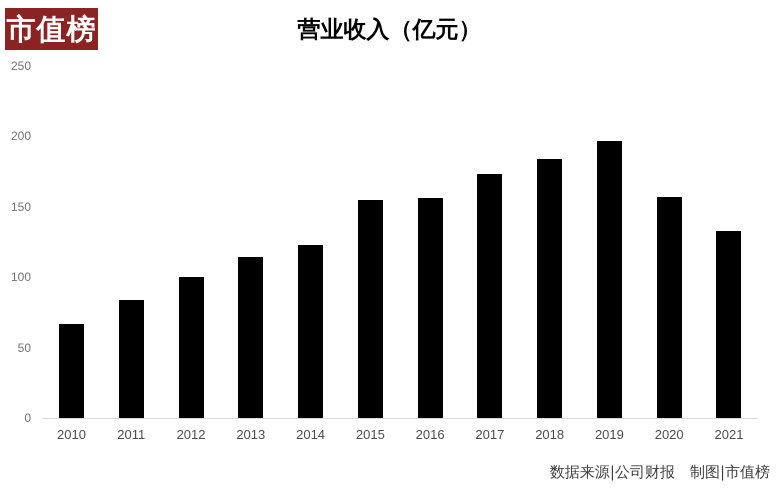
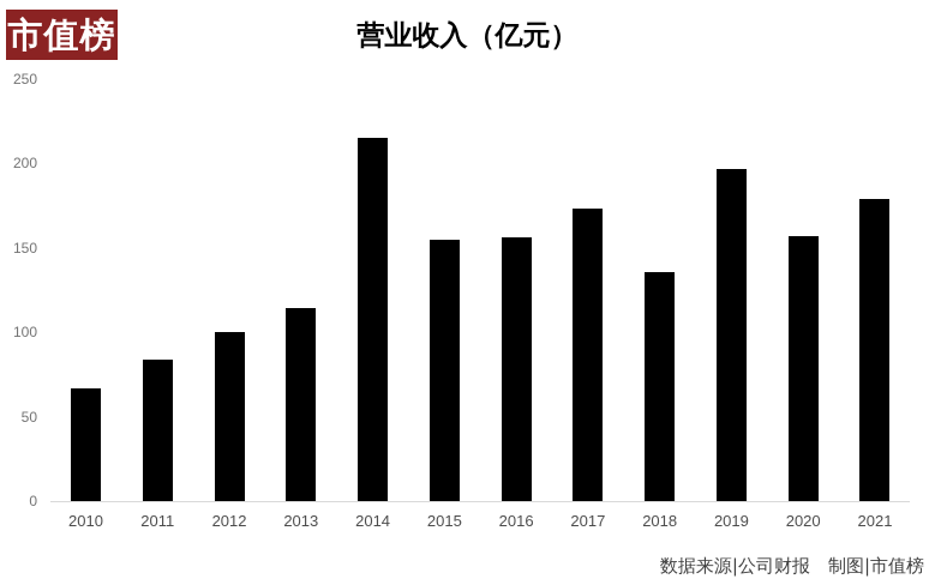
2014: 123 -> 215
2018: 184 -> 136
2021: 133 -> 179
